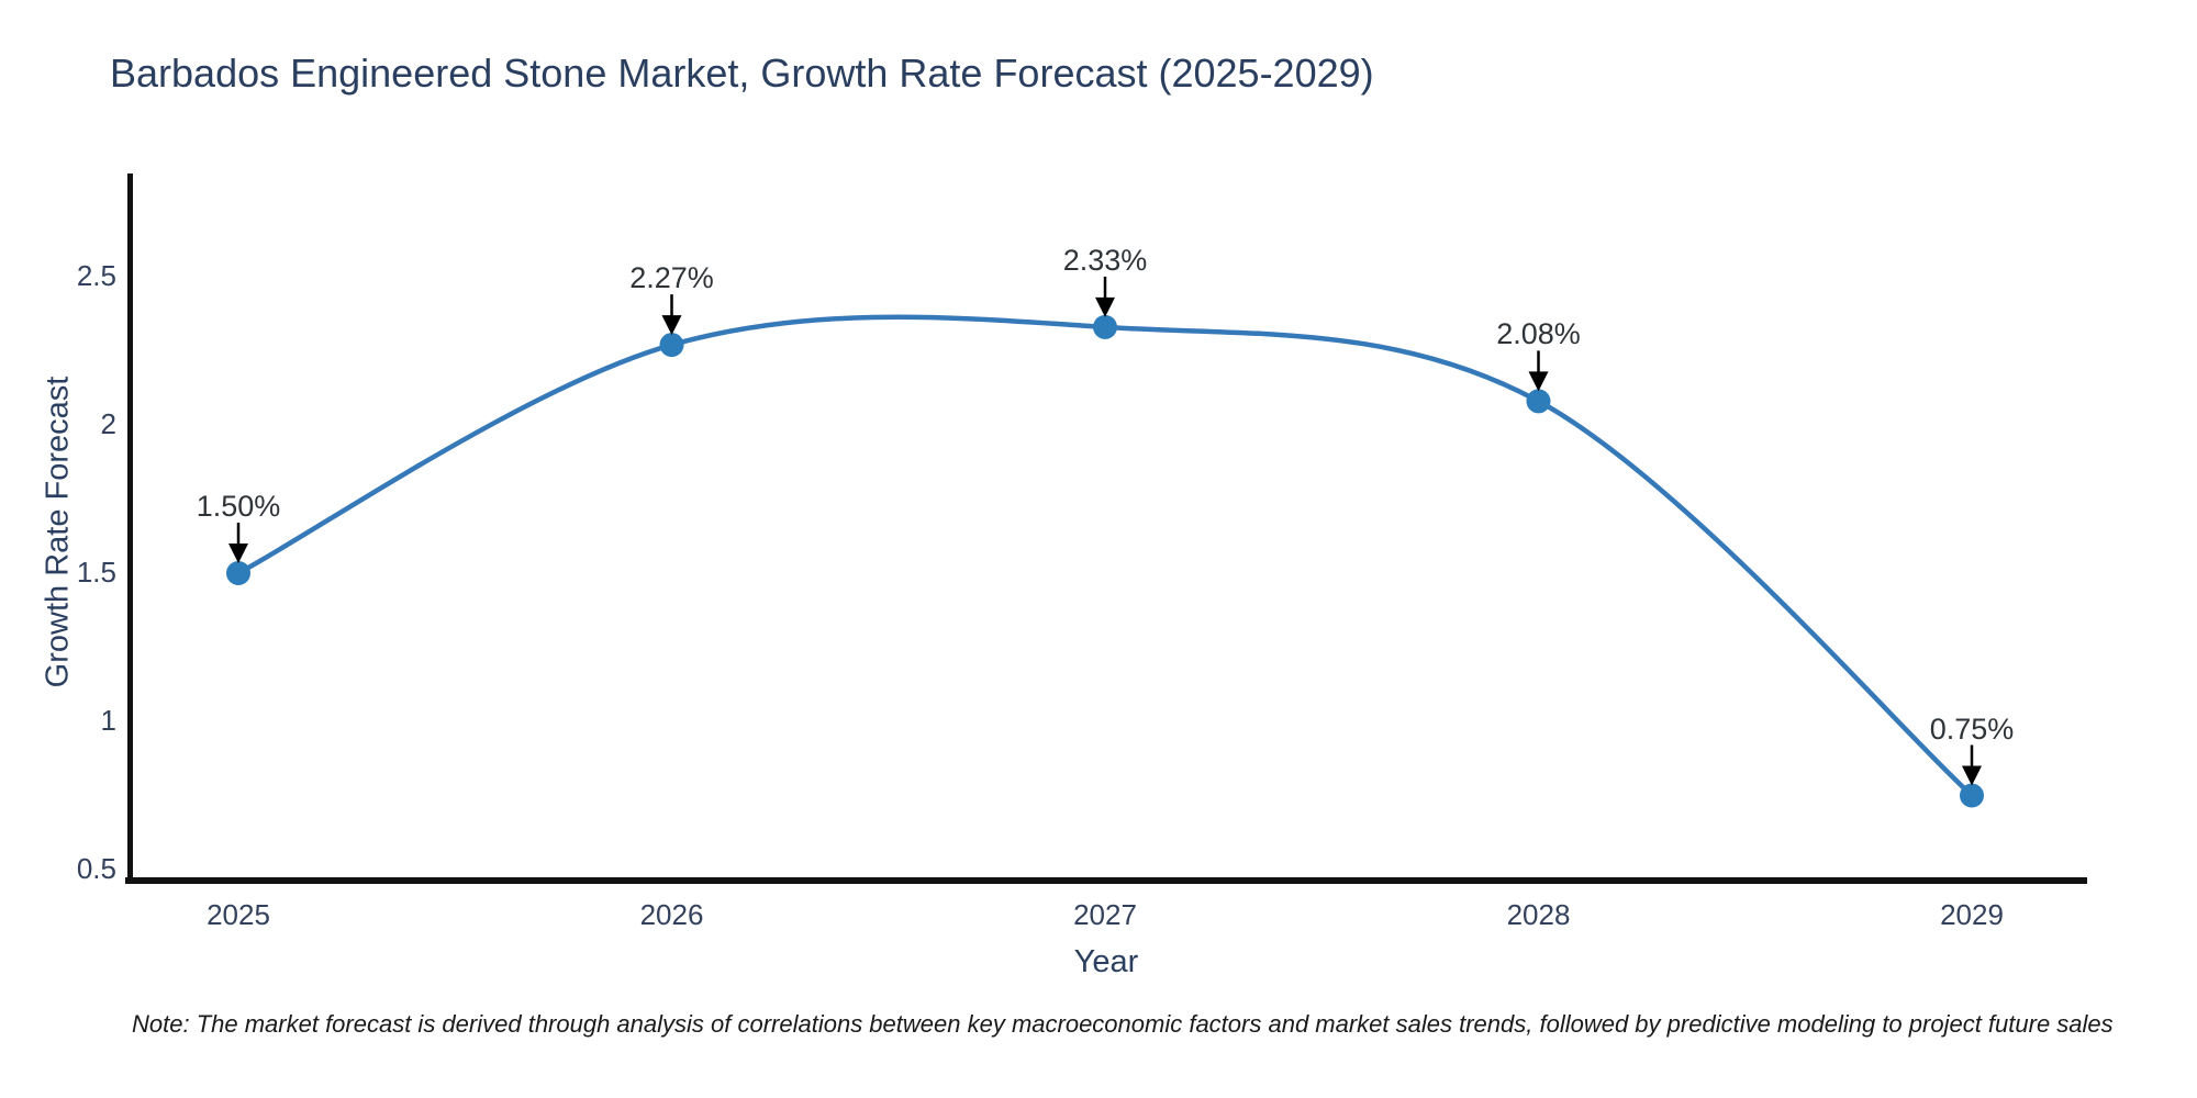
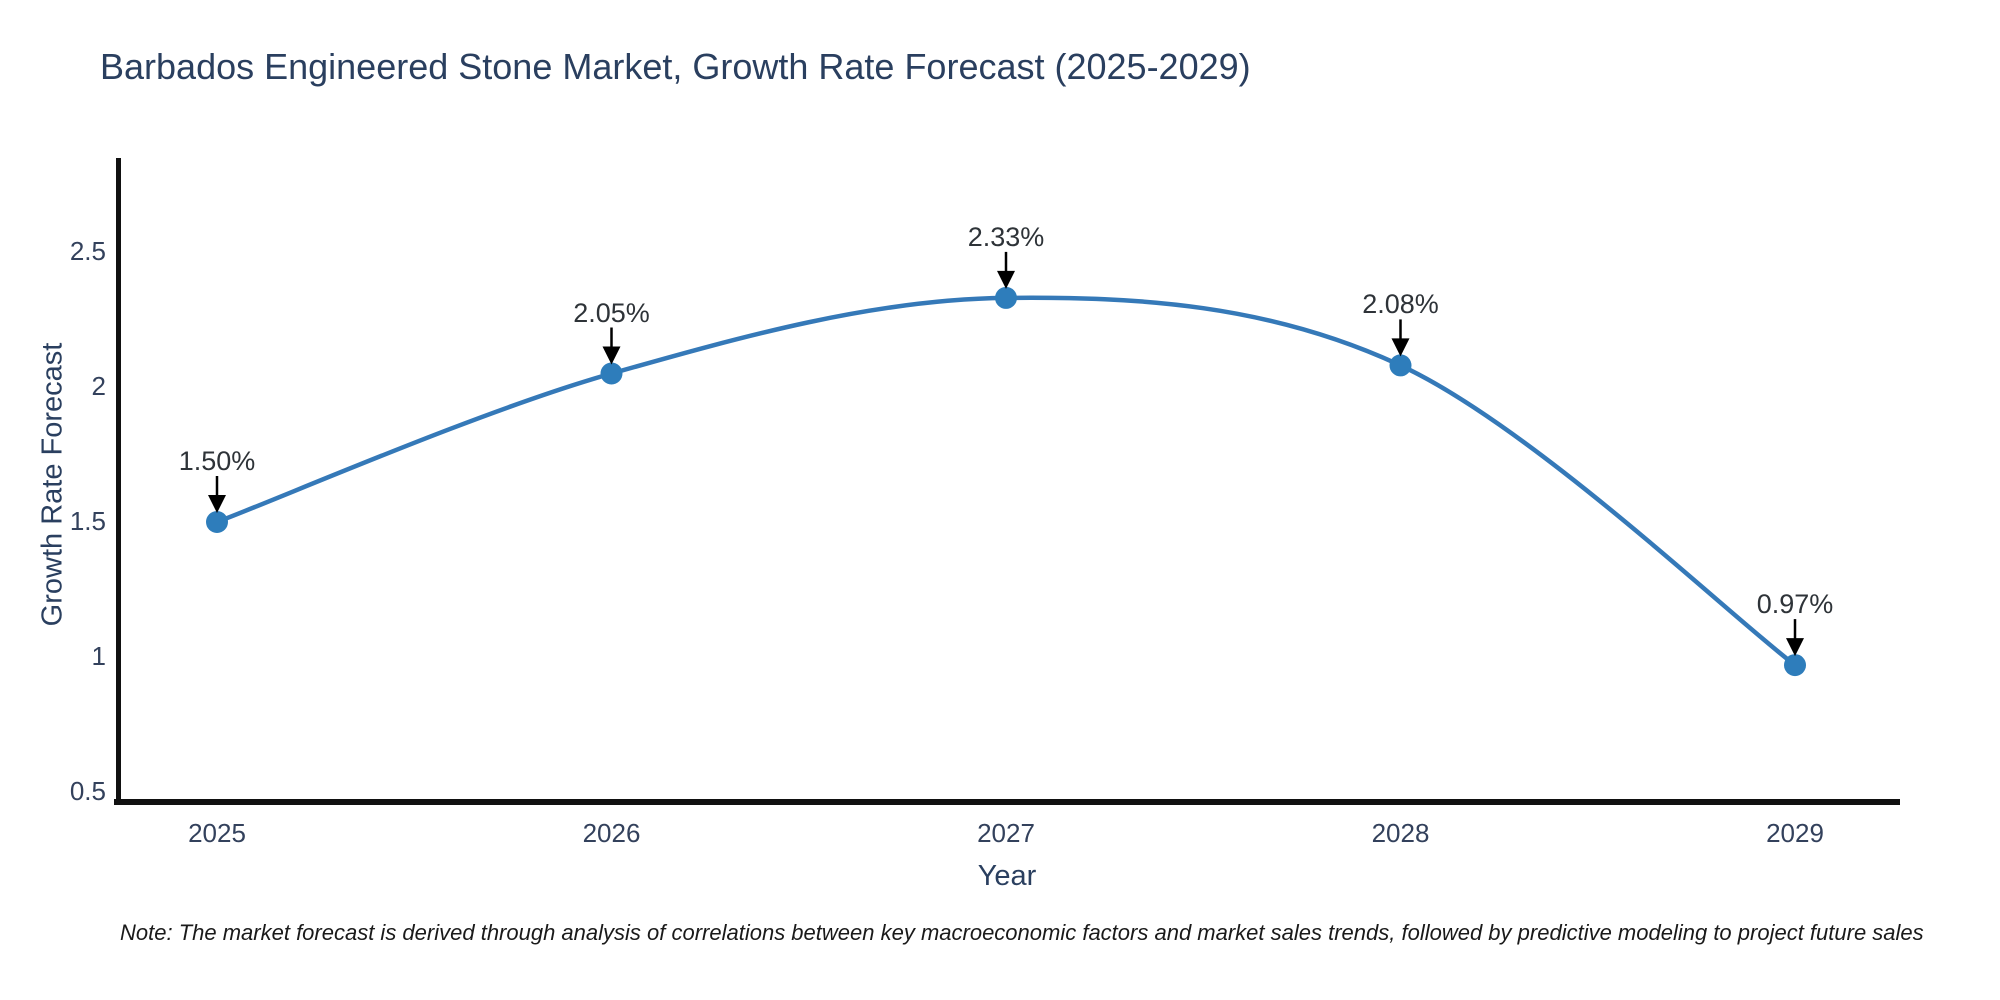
2026: 2.27% -> 2.05%
2029: 0.75% -> 0.97%
